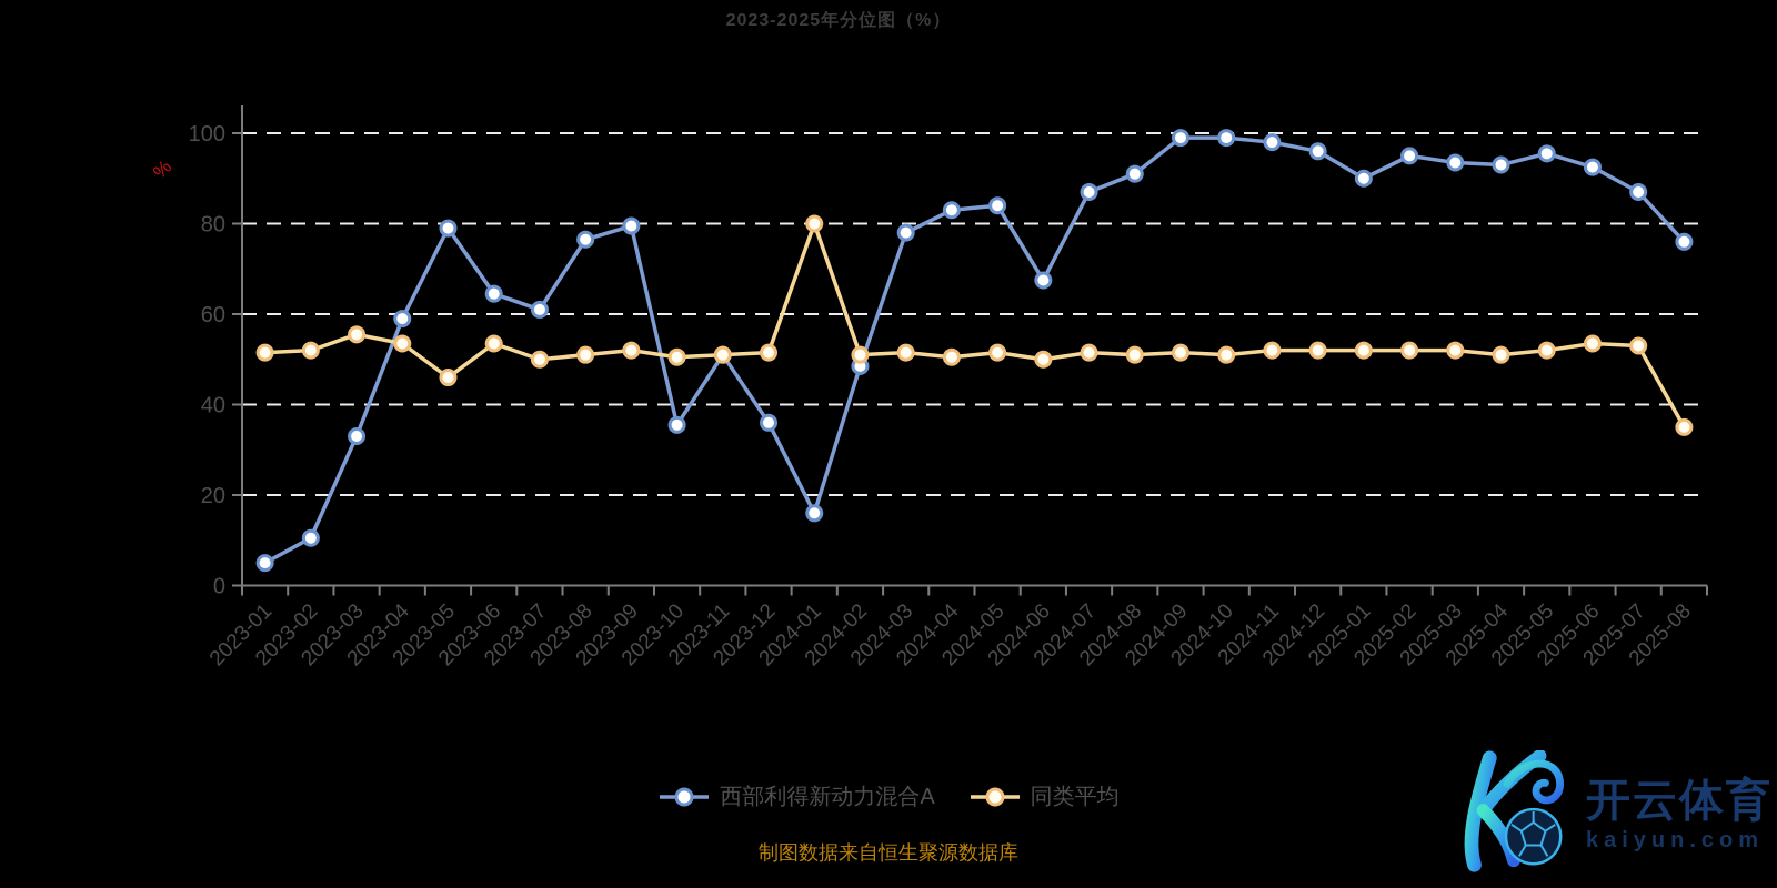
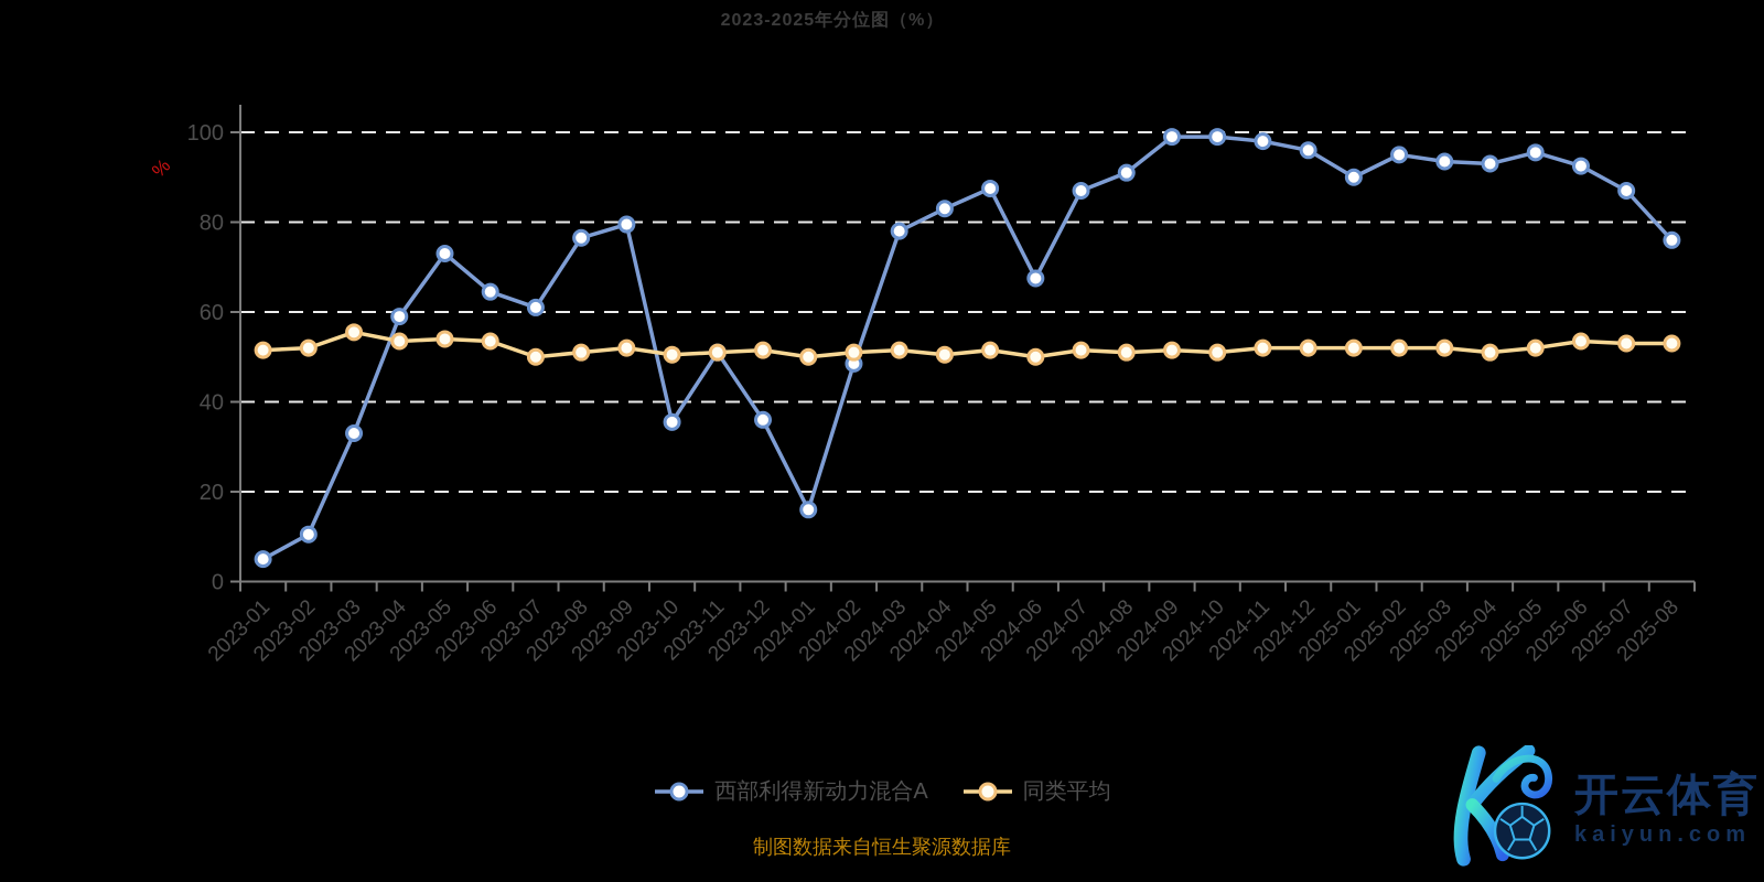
西部利得新动力混合A/2023-05: 79 -> 73
同类平均/2023-05: 46 -> 54
同类平均/2024-01: 80 -> 50
西部利得新动力混合A/2024-05: 84 -> 88
同类平均/2025-08: 35 -> 53
